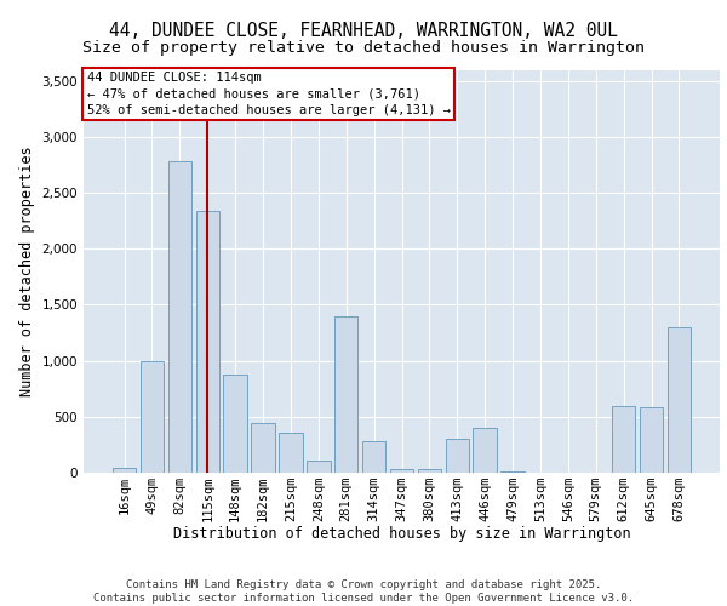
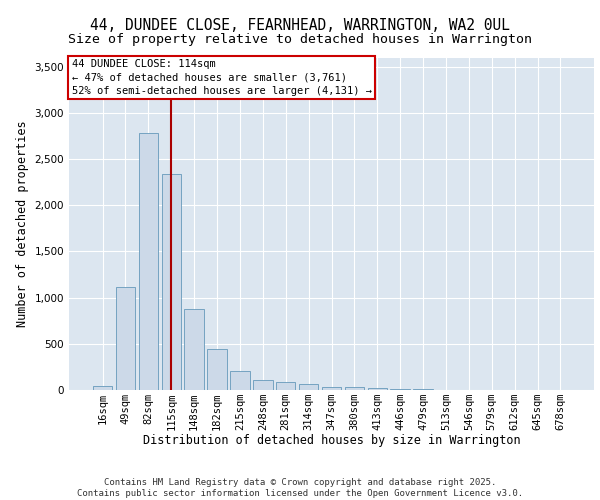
49sqm: 1,000 -> 1,120
215sqm: 360 -> 200
281sqm: 1,400 -> 90
314sqm: 280 -> 60
413sqm: 300 -> 20
446sqm: 400 -> 20
612sqm: 600 -> 0
645sqm: 580 -> 0
678sqm: 1,300 -> 0
